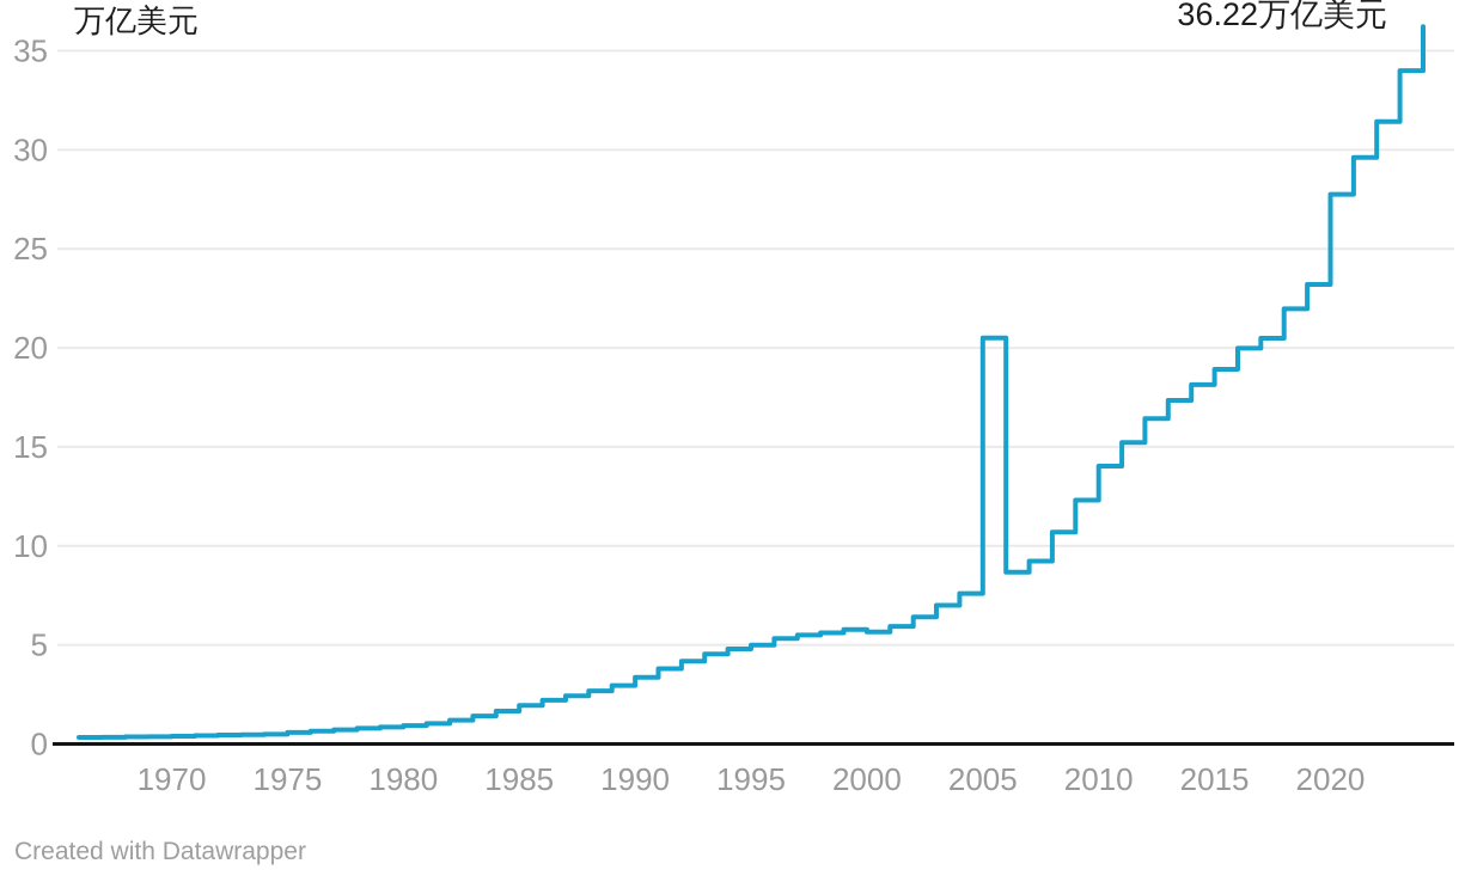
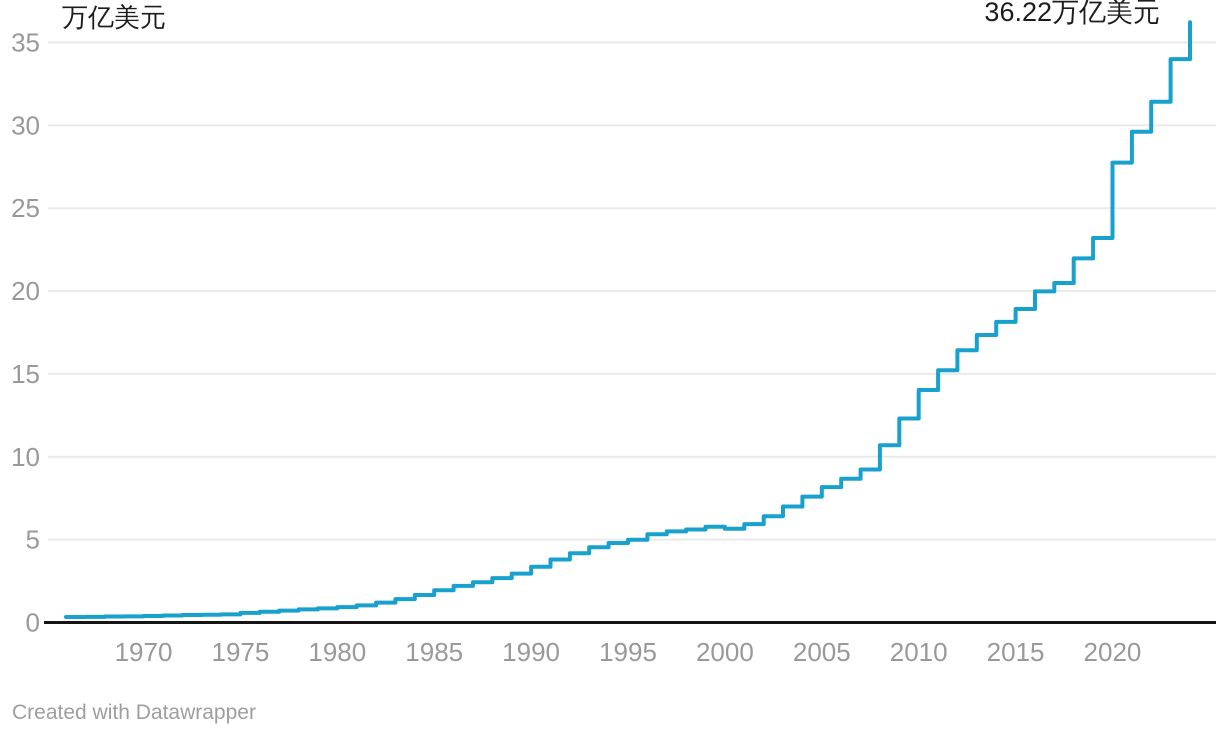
2005: 20.5 -> 8.2
